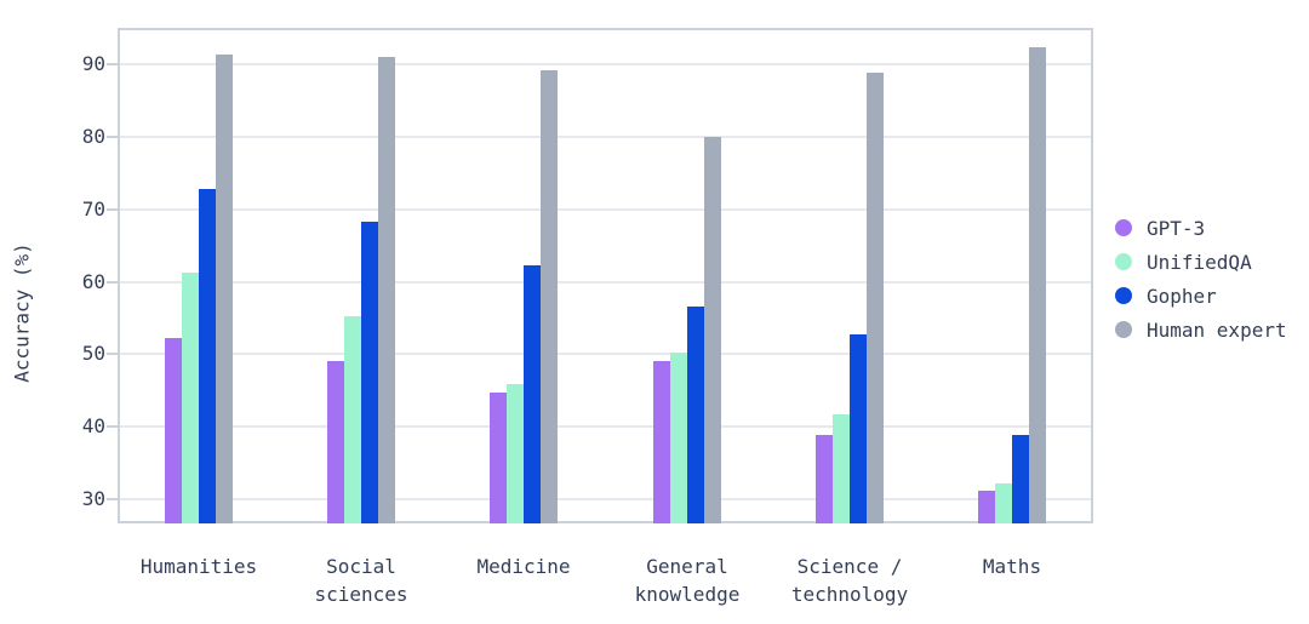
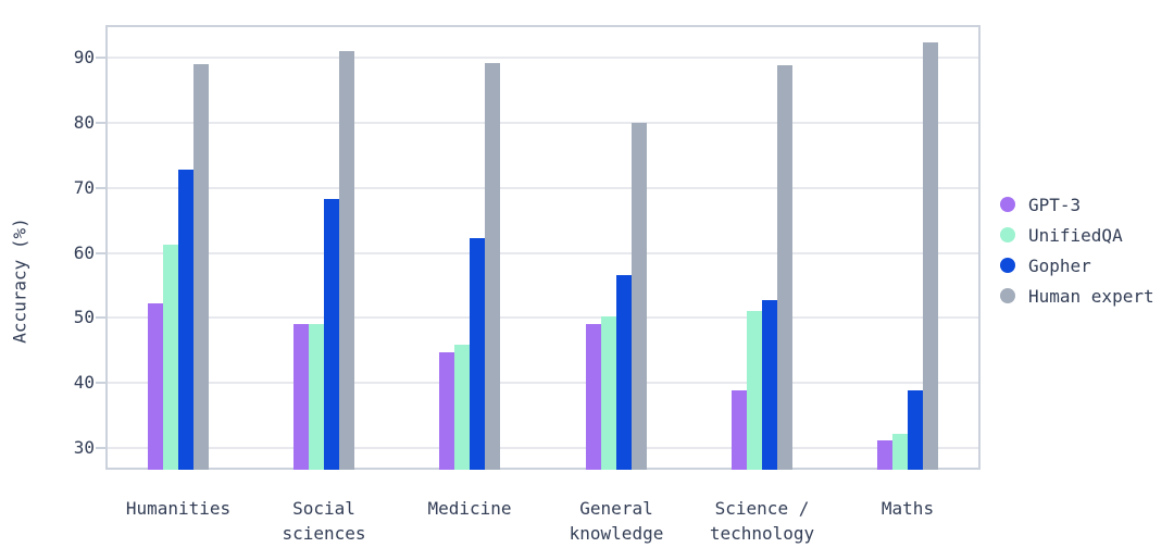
Human expert/Humanities: 91 -> 89
UnifiedQA/Social sciences: 55 -> 49
UnifiedQA/Science / technology: 42 -> 51
